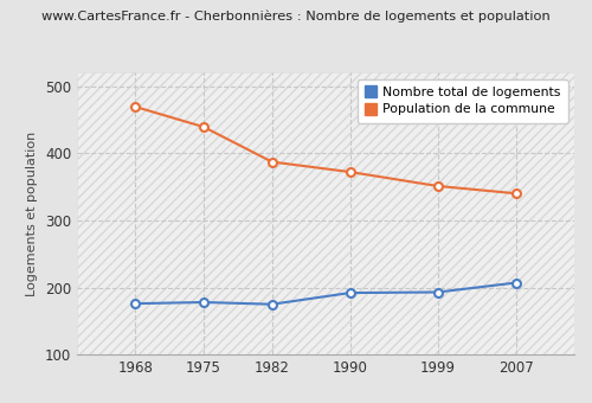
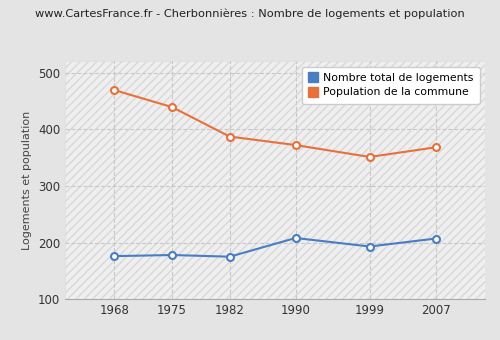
Nombre total de logements/1990: 192 -> 208
Population de la commune/2007: 340 -> 368
